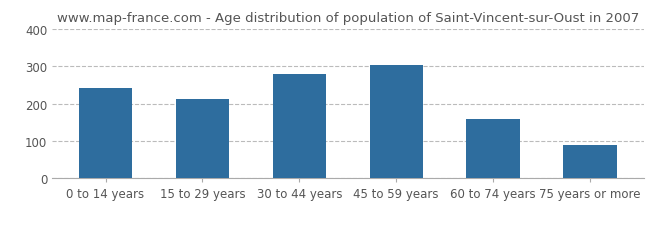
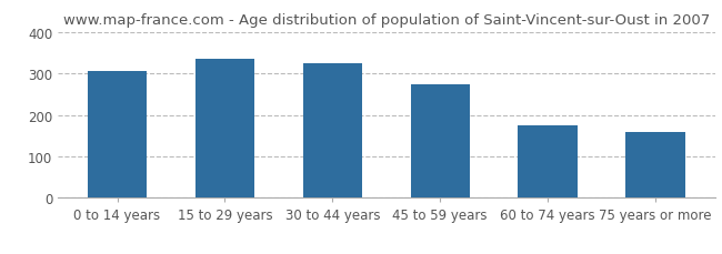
0 to 14 years: 243 -> 305
15 to 29 years: 213 -> 335
30 to 44 years: 278 -> 325
45 to 59 years: 303 -> 275
60 to 74 years: 160 -> 175
75 years or more: 90 -> 160
